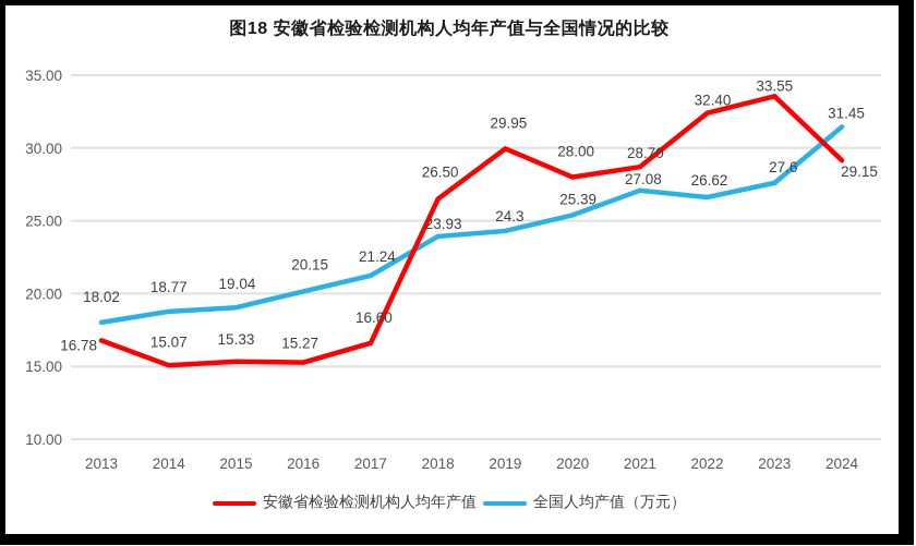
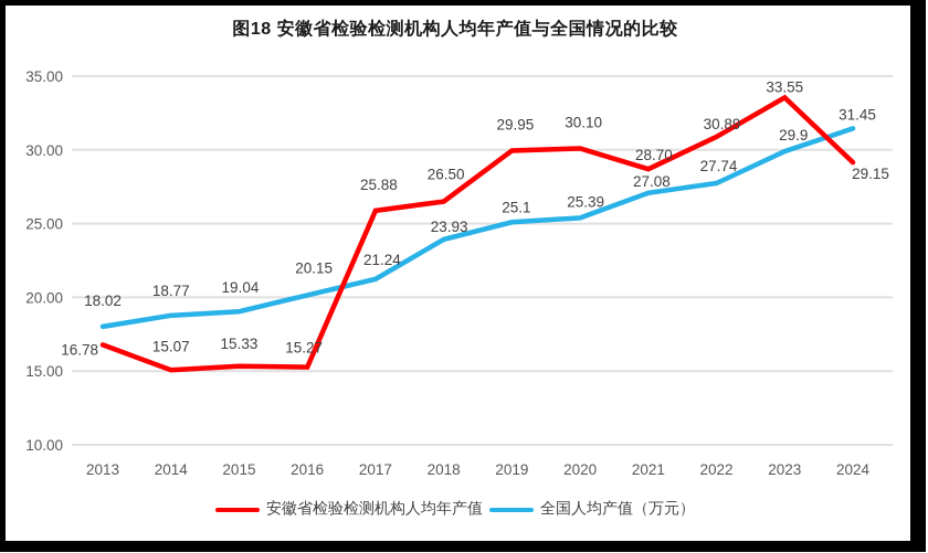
安徽省检验检测机构人均年产值/2017: 16.60 -> 25.88
全国人均产值（万元）/2019: 24.3 -> 25.1
安徽省检验检测机构人均年产值/2020: 28.00 -> 30.10
安徽省检验检测机构人均年产值/2022: 32.40 -> 30.89
全国人均产值（万元）/2022: 26.62 -> 27.74
全国人均产值（万元）/2023: 27.6 -> 29.9
